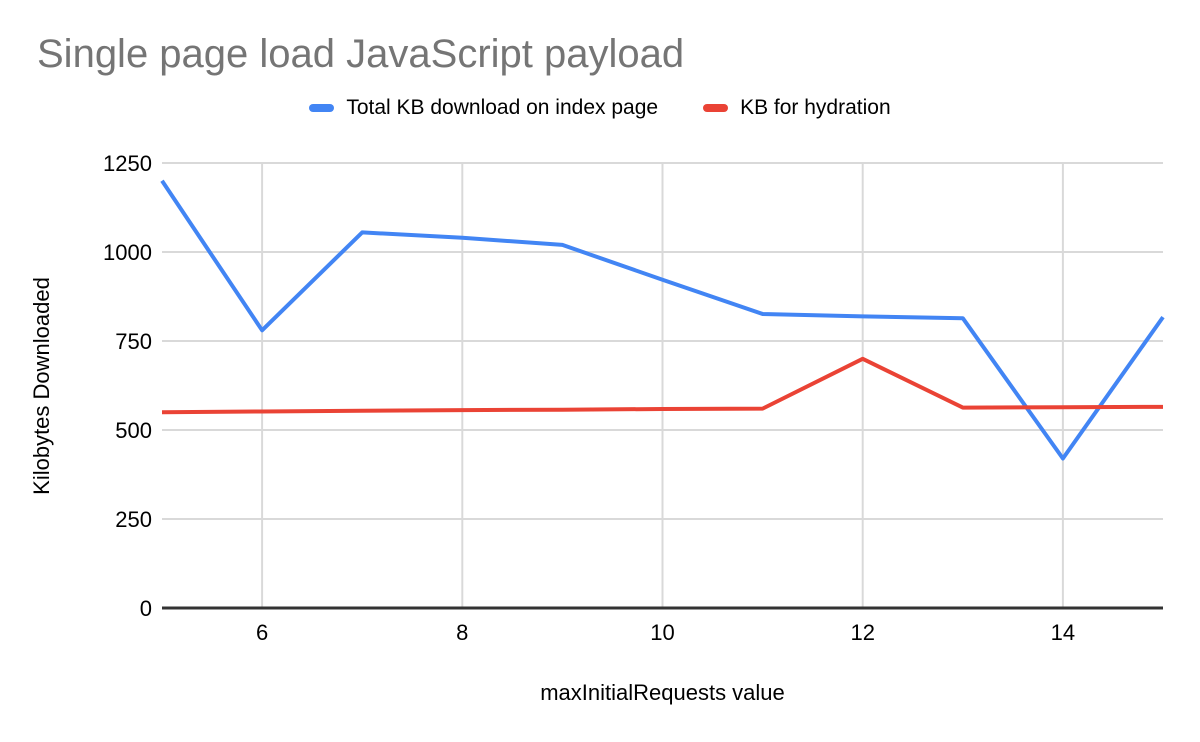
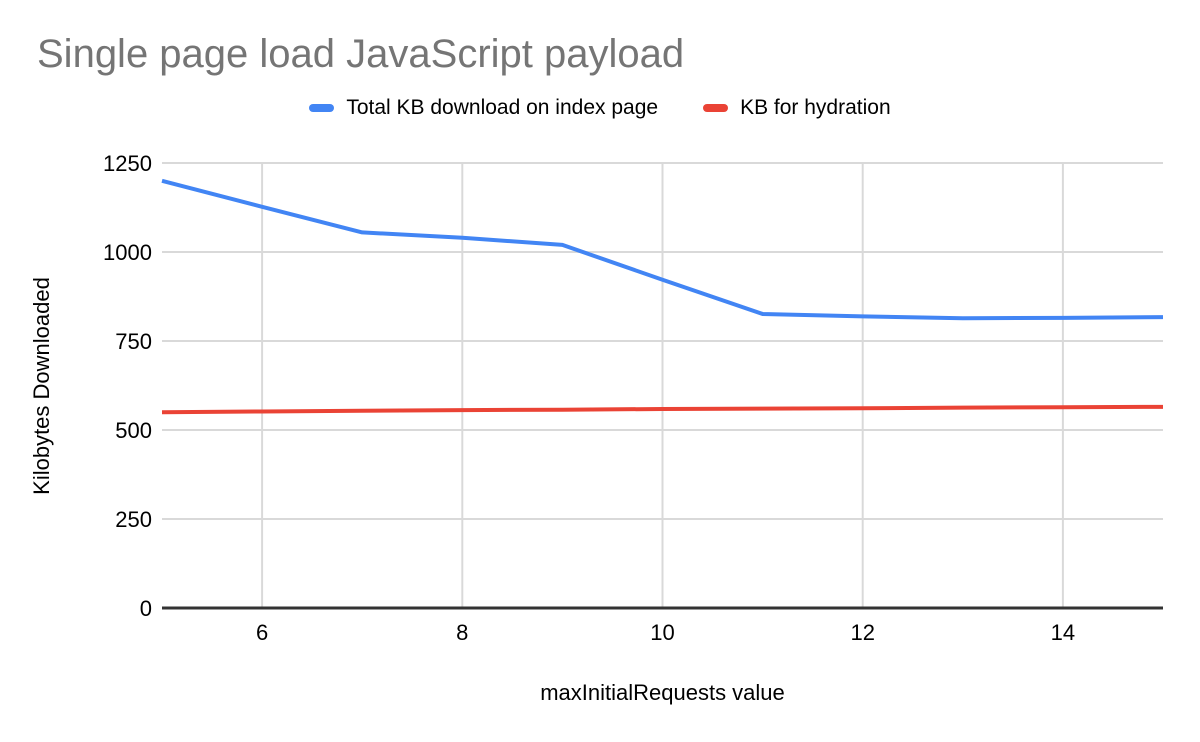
Total KB download on index page/6: 780 -> 1130
KB for hydration/12: 700 -> 560
Total KB download on index page/14: 420 -> 820
